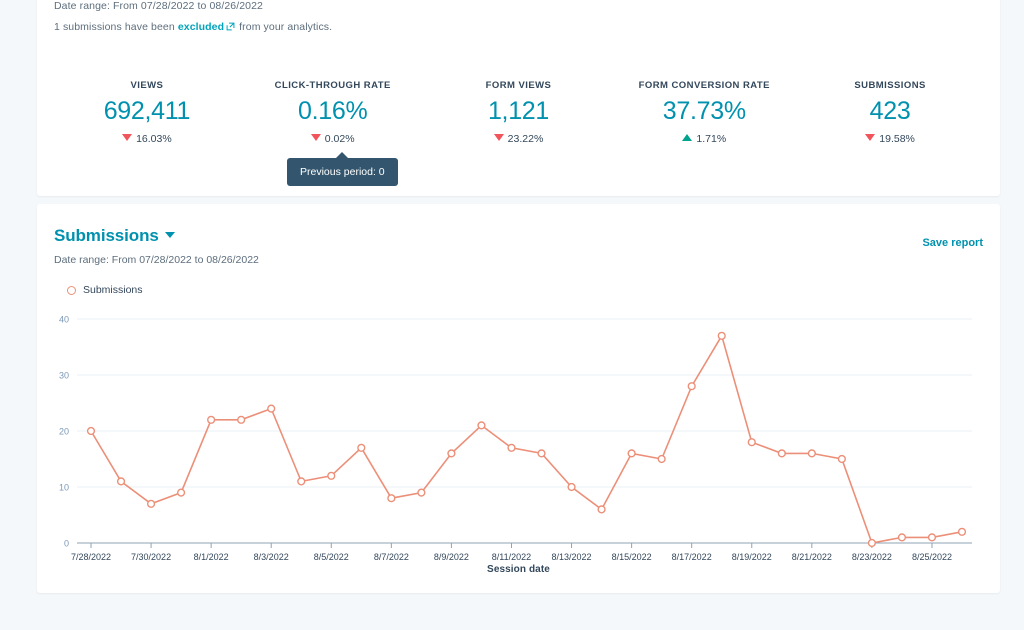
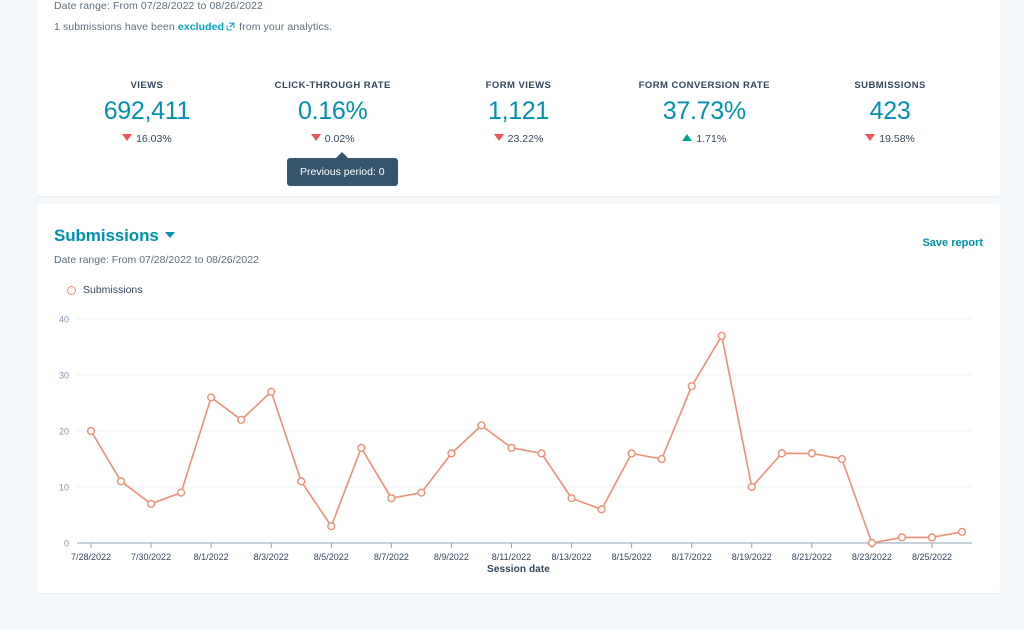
8/1/2022: 22 -> 26
8/3/2022: 24 -> 27
8/5/2022: 12 -> 3
8/13/2022: 10 -> 8
8/19/2022: 18 -> 10
